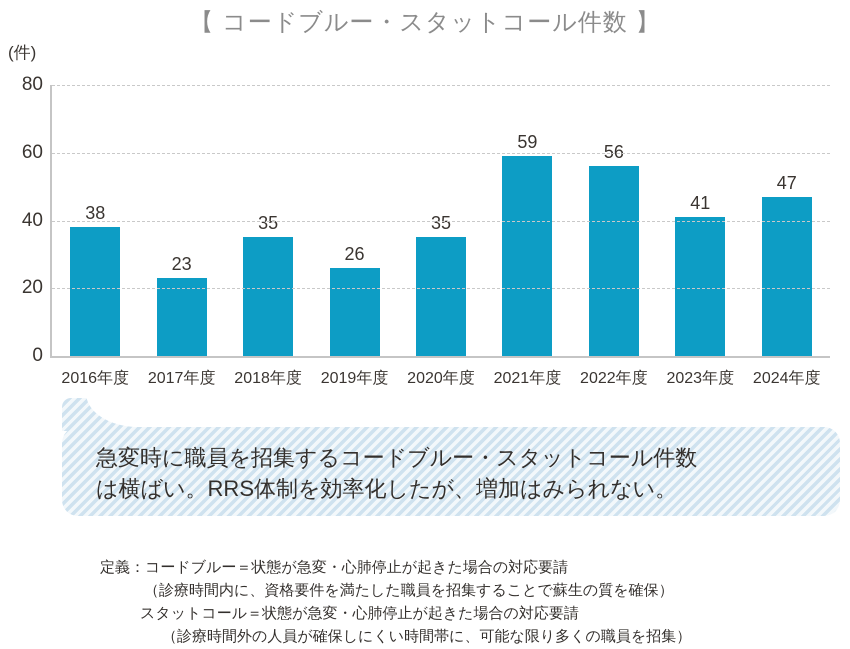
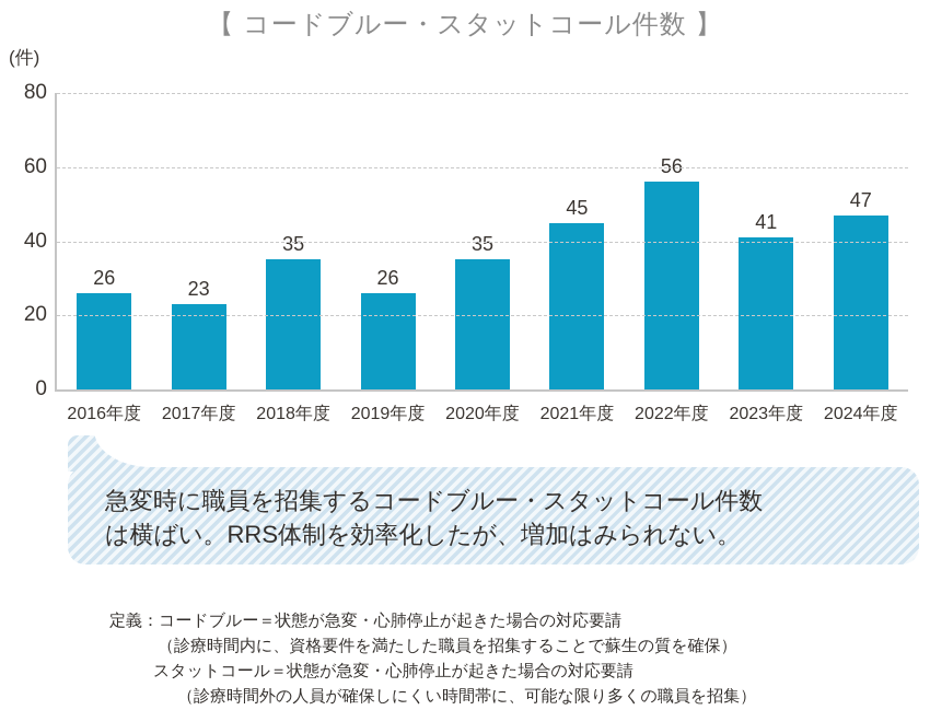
2016年度: 38 -> 26
2021年度: 59 -> 45
